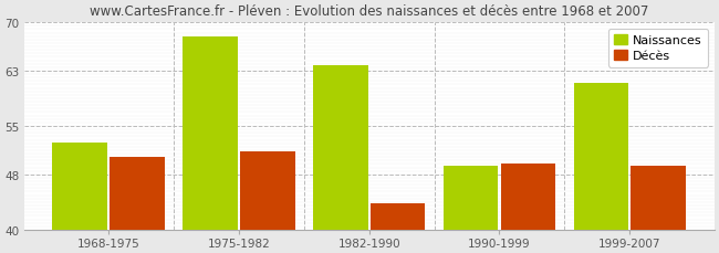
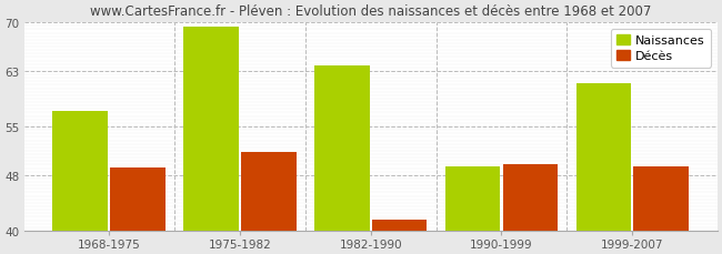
Naissances/1968-1975: 52.6 -> 57.3
Décès/1968-1975: 50.6 -> 49.1
Naissances/1975-1982: 68.0 -> 69.3
Décès/1982-1990: 43.8 -> 41.6
